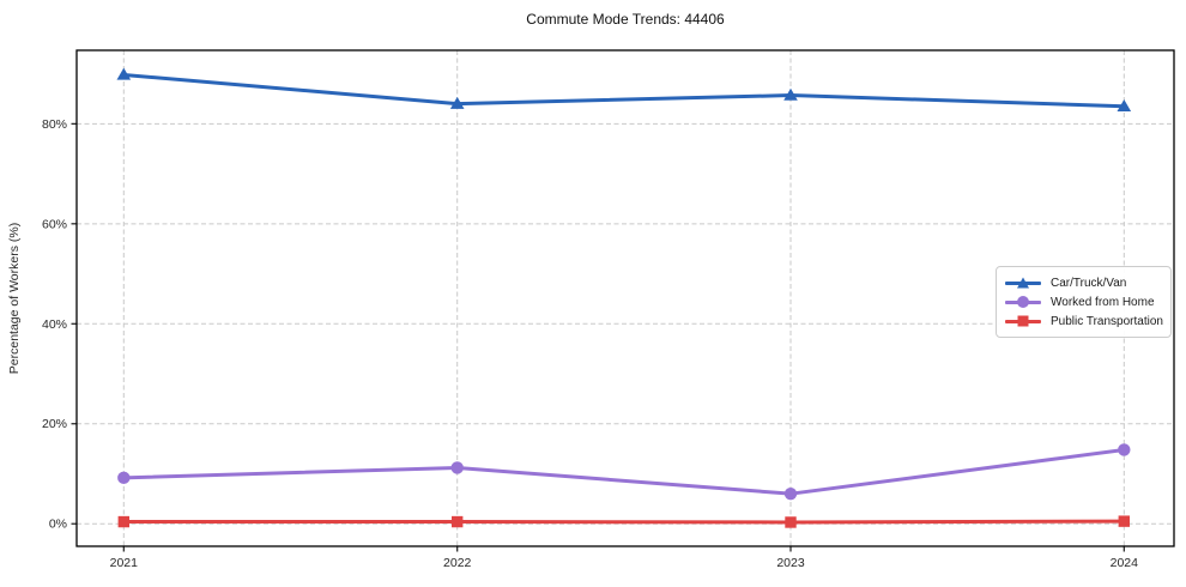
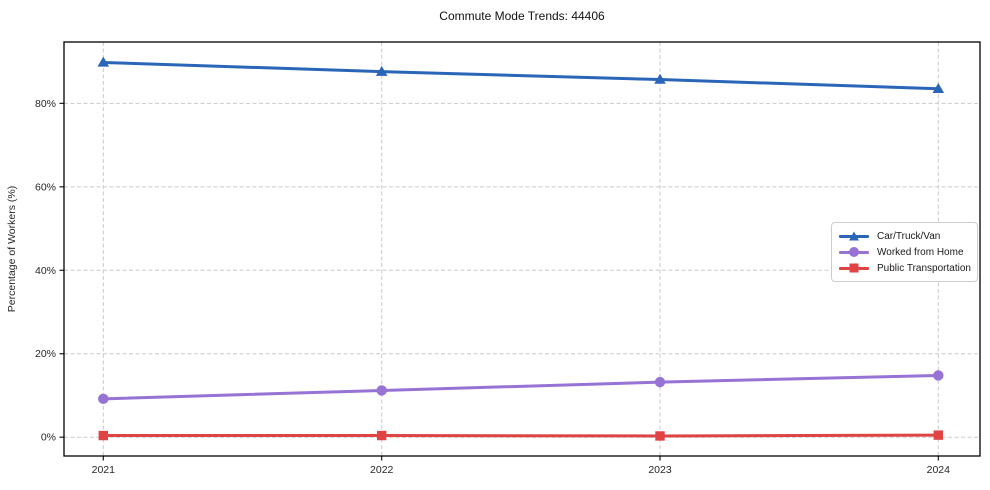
Car/Truck/Van/2022: 84% -> 88%
Worked from Home/2023: 6% -> 13%
